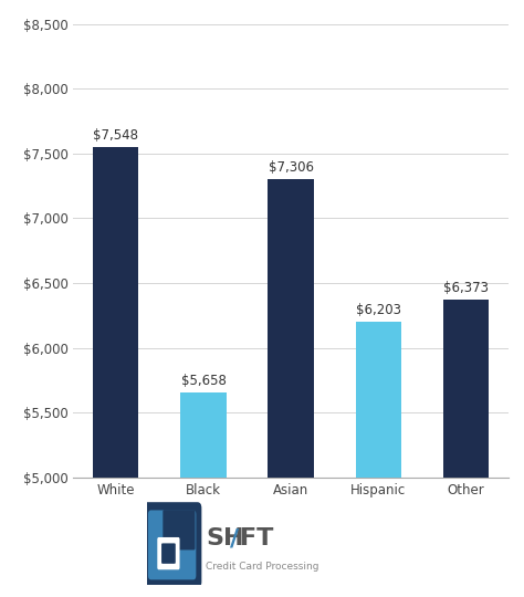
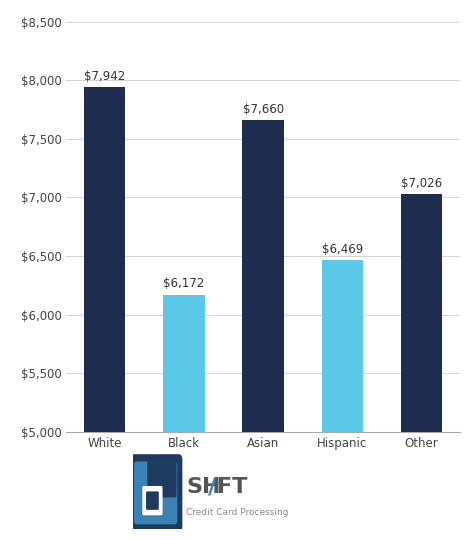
White: $7,548 -> $7,942
Black: $5,658 -> $6,172
Asian: $7,306 -> $7,660
Hispanic: $6,203 -> $6,469
Other: $6,373 -> $7,026
